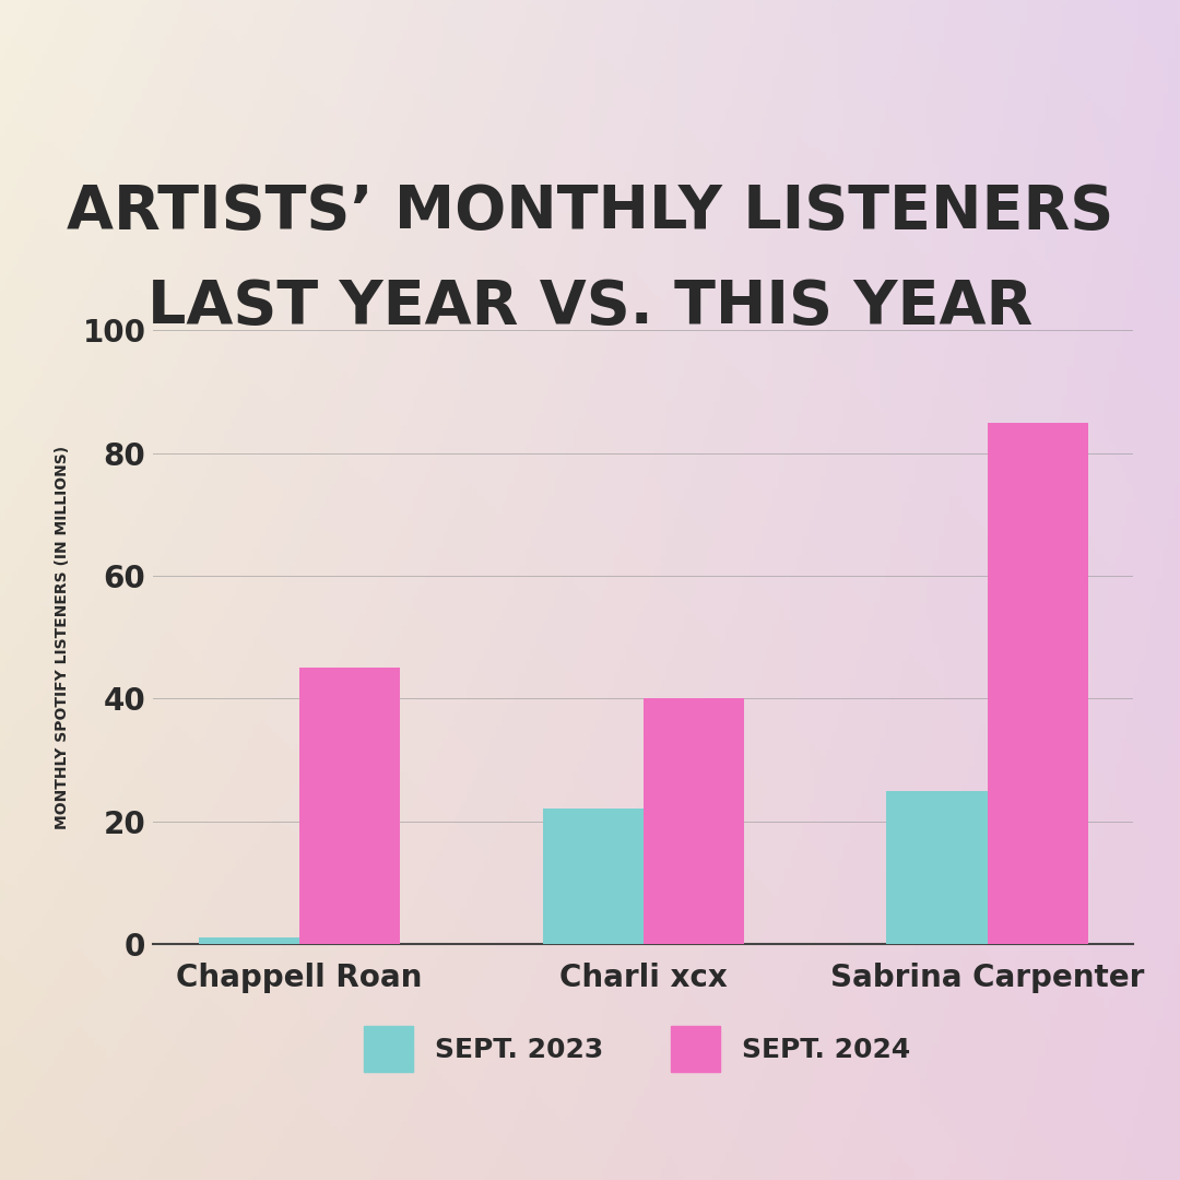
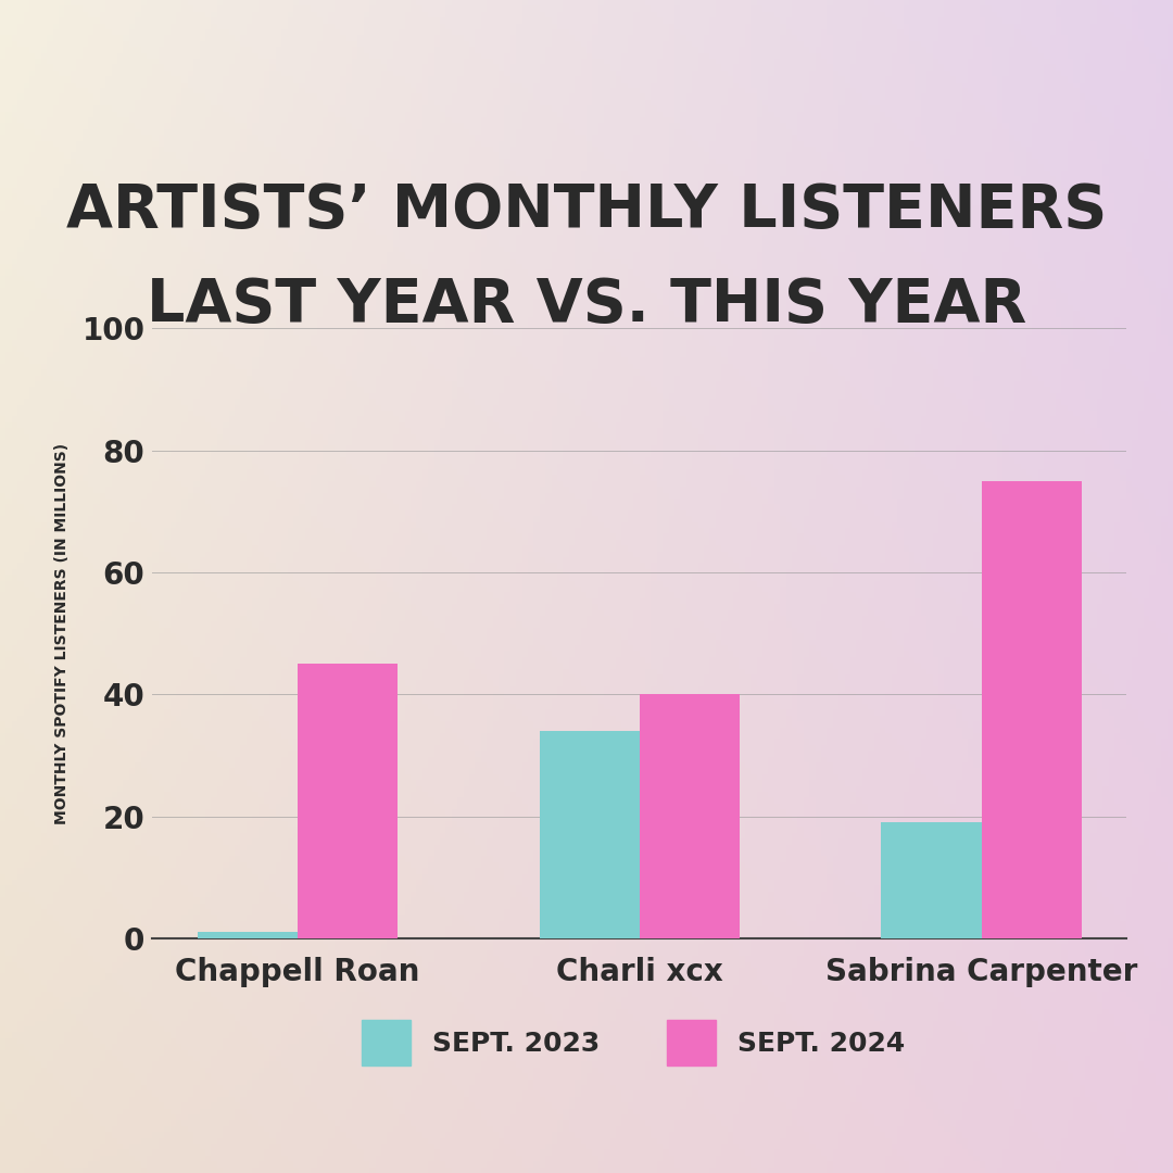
SEPT. 2023/Charli xcx: 22 -> 34
SEPT. 2023/Sabrina Carpenter: 25 -> 19
SEPT. 2024/Sabrina Carpenter: 85 -> 75
